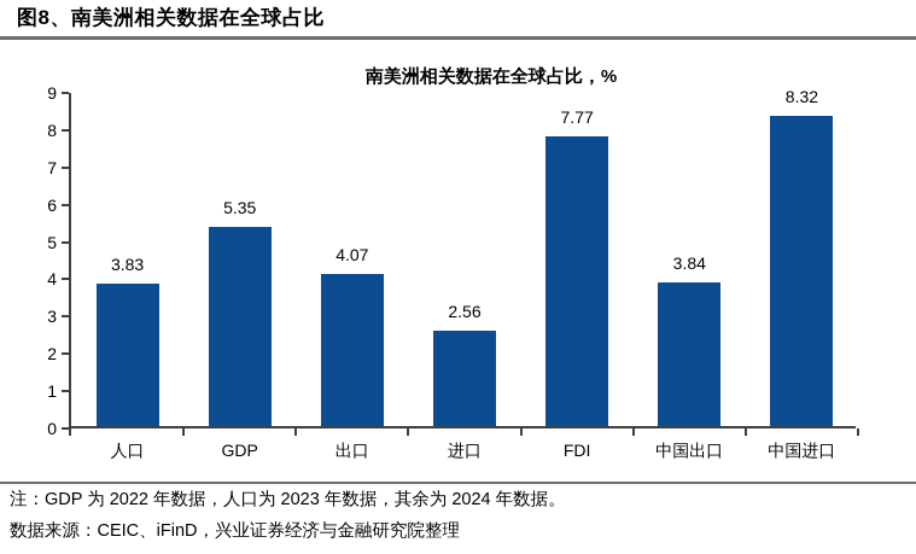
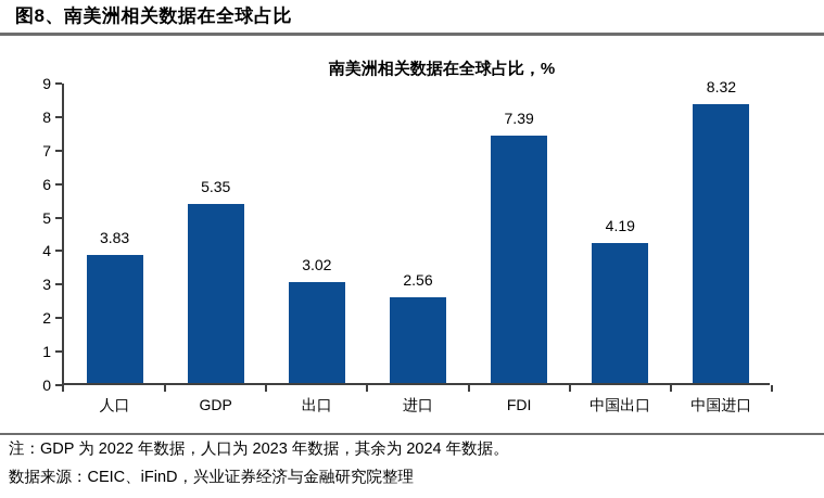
出口: 4.07 -> 3.02
FDI: 7.77 -> 7.39
中国出口: 3.84 -> 4.19
